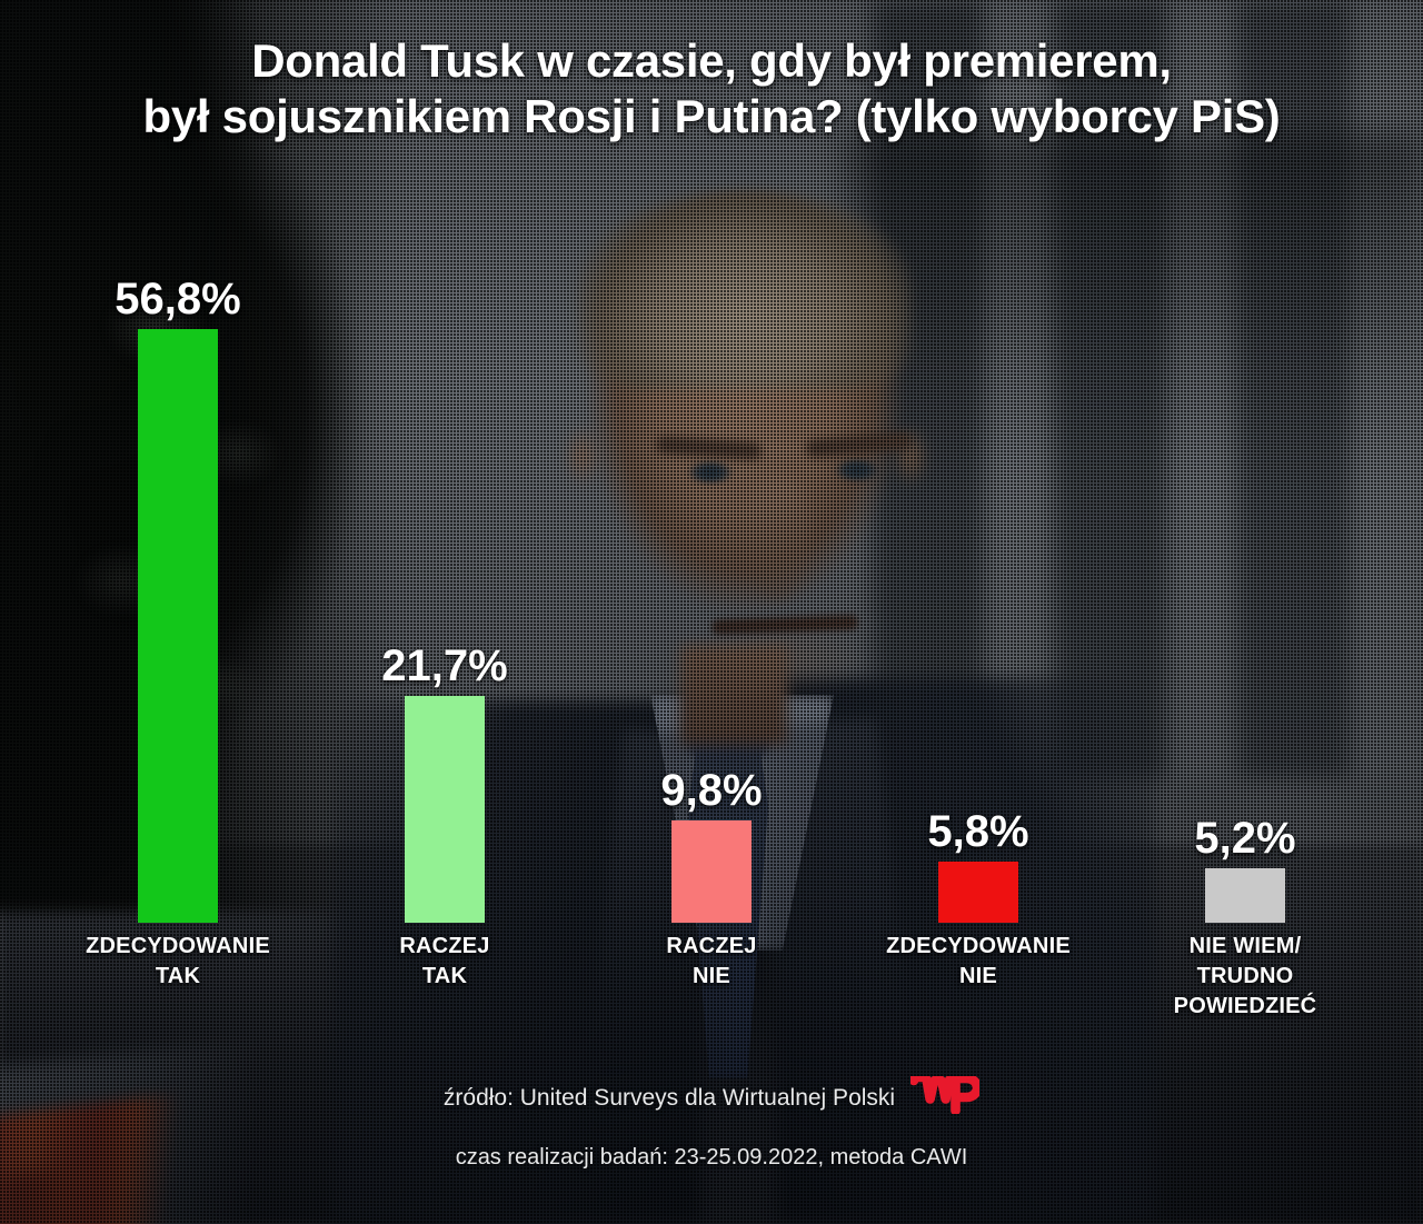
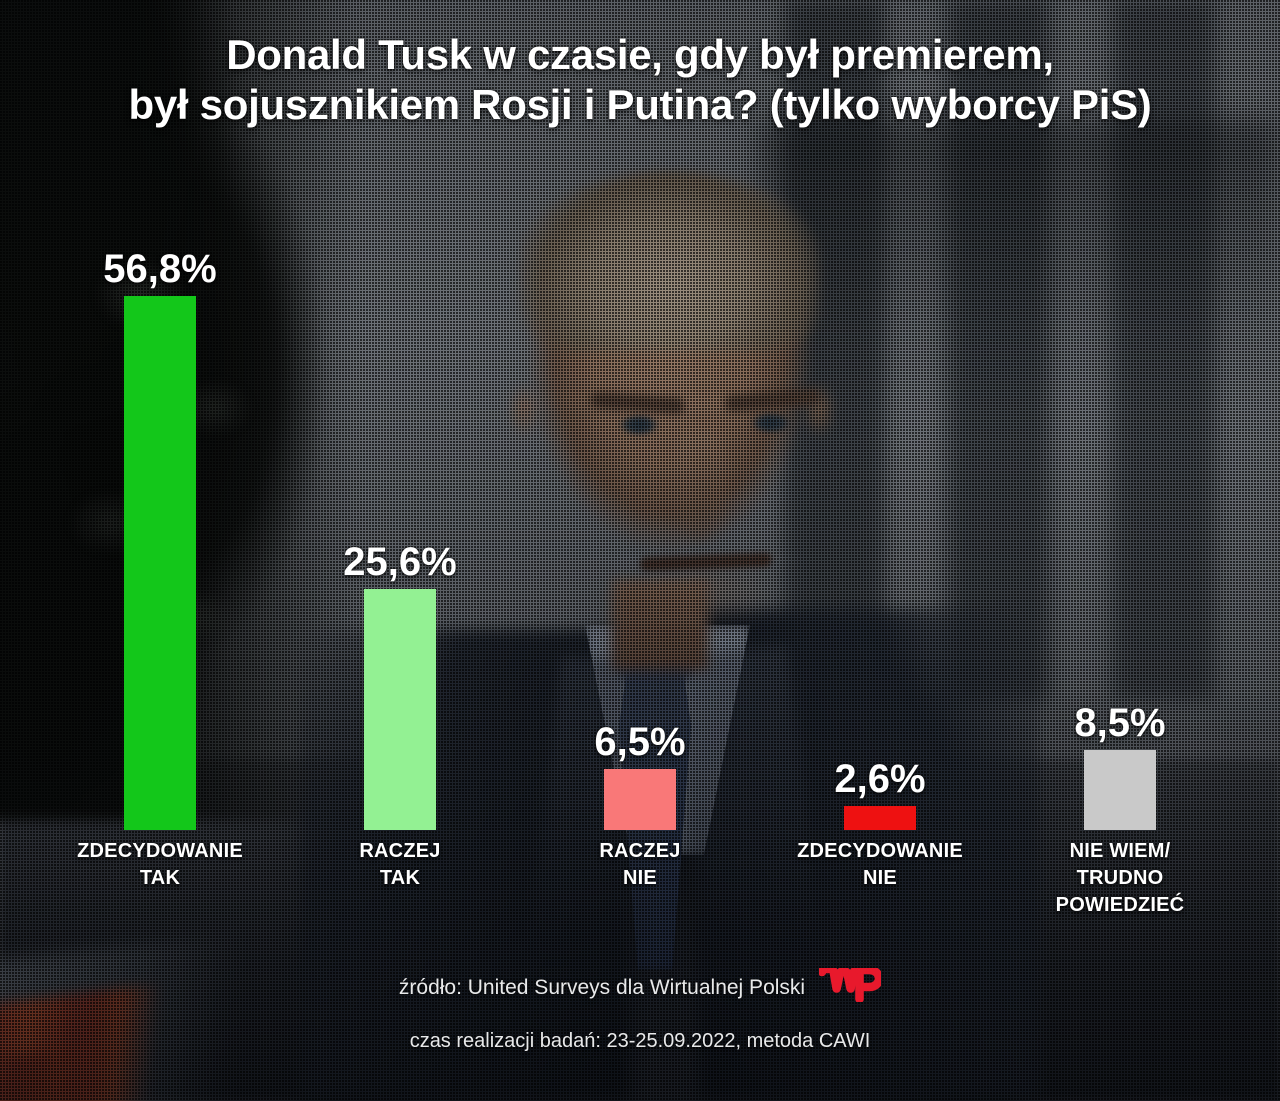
RACZEJ TAK: 21,7% -> 25,6%
RACZEJ NIE: 9,8% -> 6,5%
ZDECYDOWANIE NIE: 5,8% -> 2,6%
NIE WIEM/ TRUDNO POWIEDZIEĆ: 5,2% -> 8,5%
